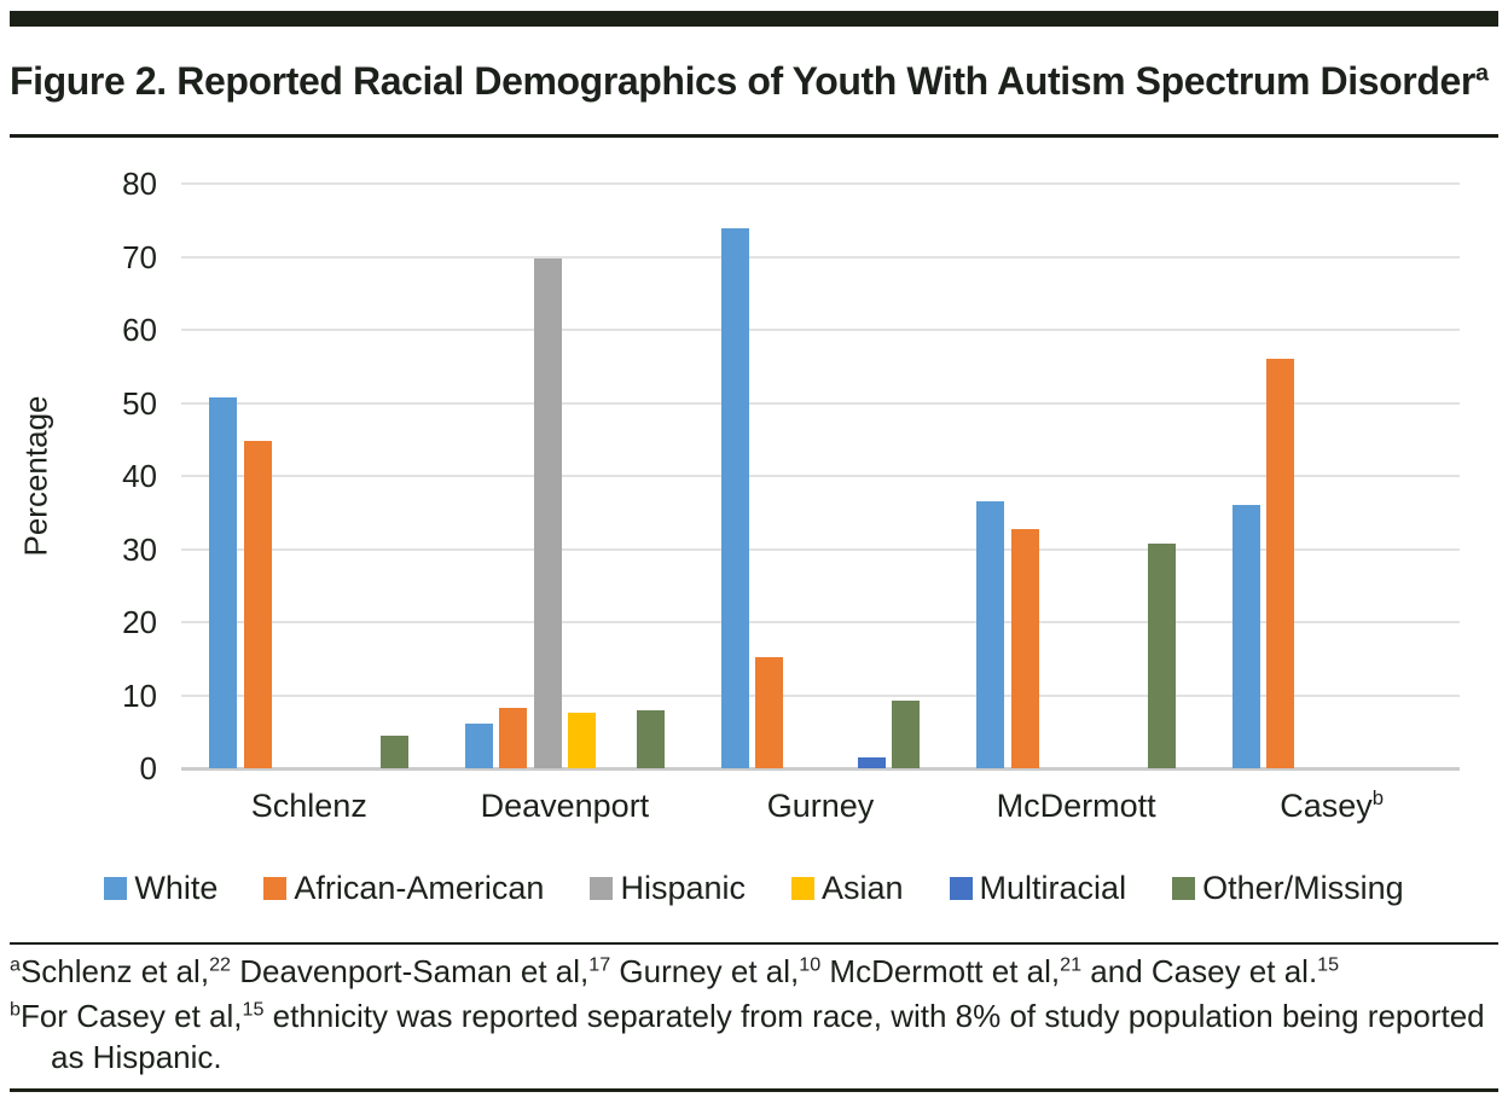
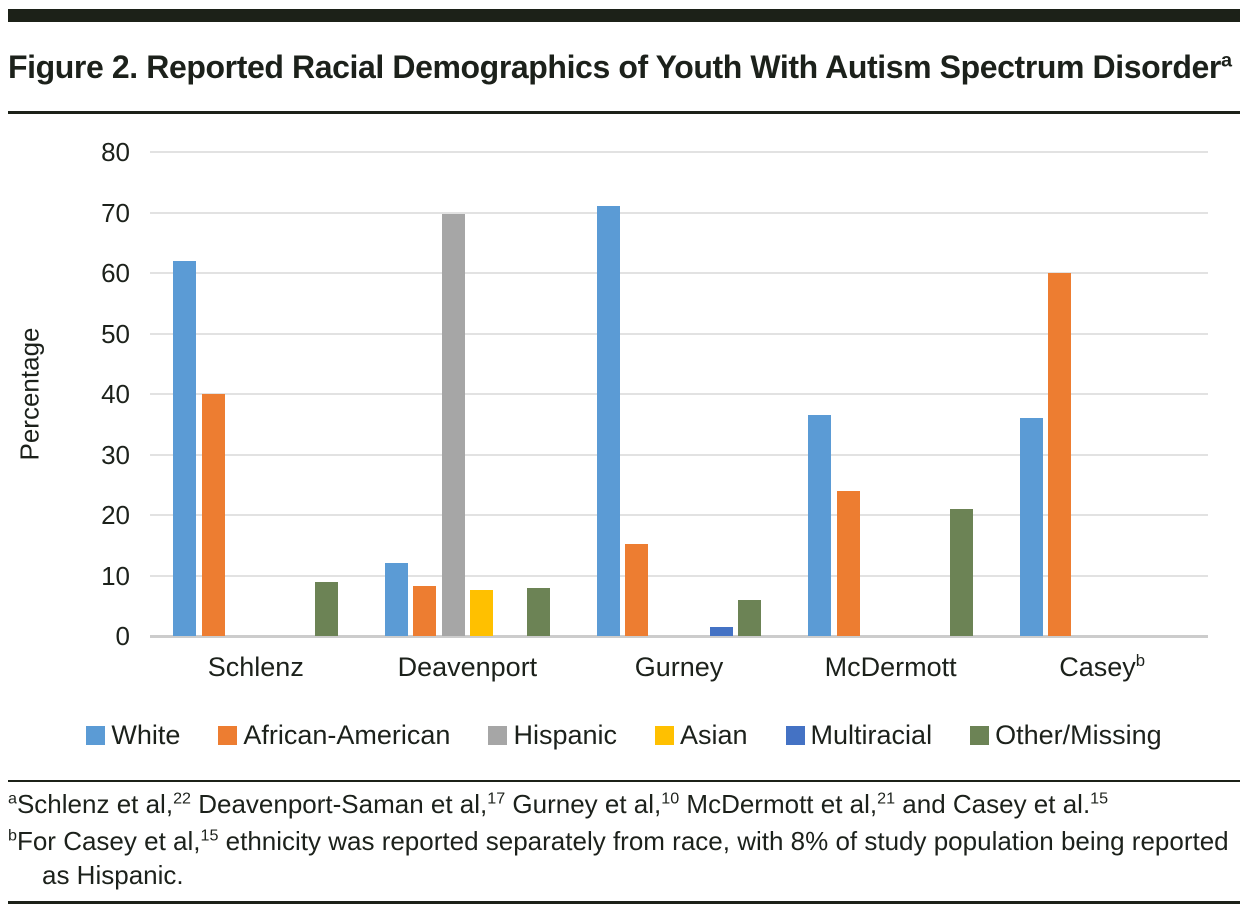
White/Schlenz: 51 -> 62
African-American/Schlenz: 45 -> 40
Other/Missing/Schlenz: 4 -> 9
White/Deavenport: 6 -> 12
White/Gurney: 74 -> 71
Other/Missing/Gurney: 9 -> 6
African-American/McDermott: 33 -> 24
Other/Missing/McDermott: 31 -> 21
African-American/Casey: 56 -> 60
